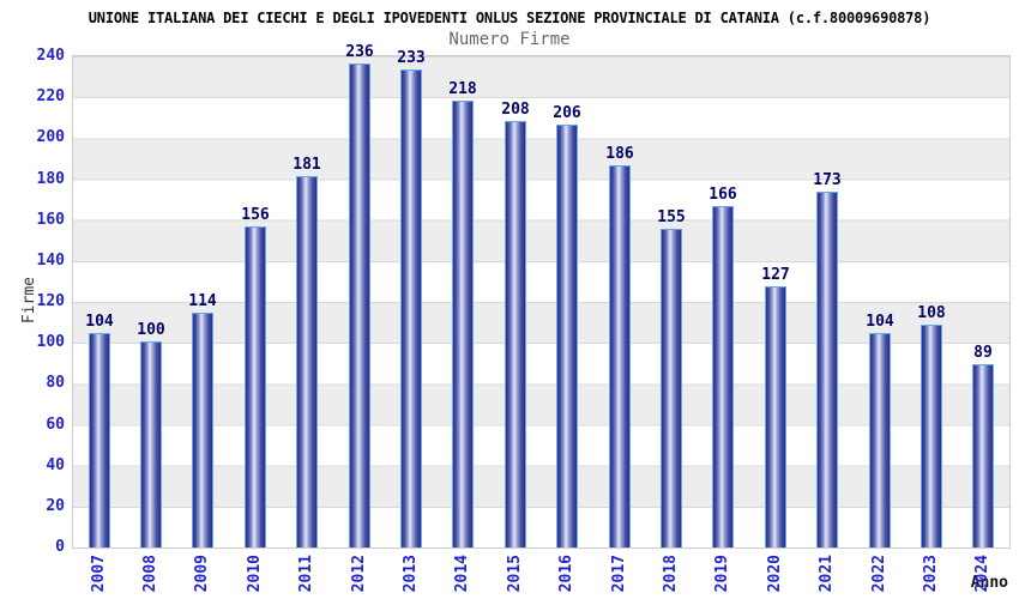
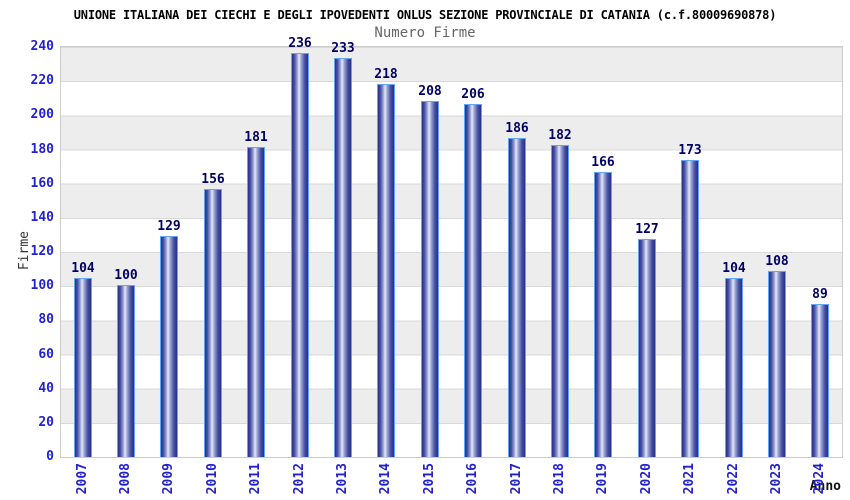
2009: 114 -> 129
2018: 155 -> 182
